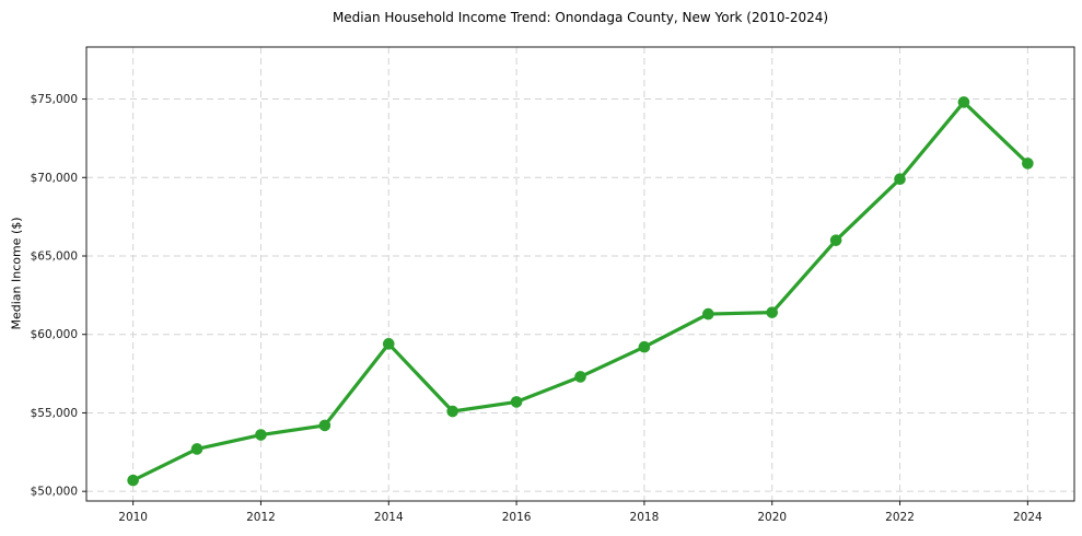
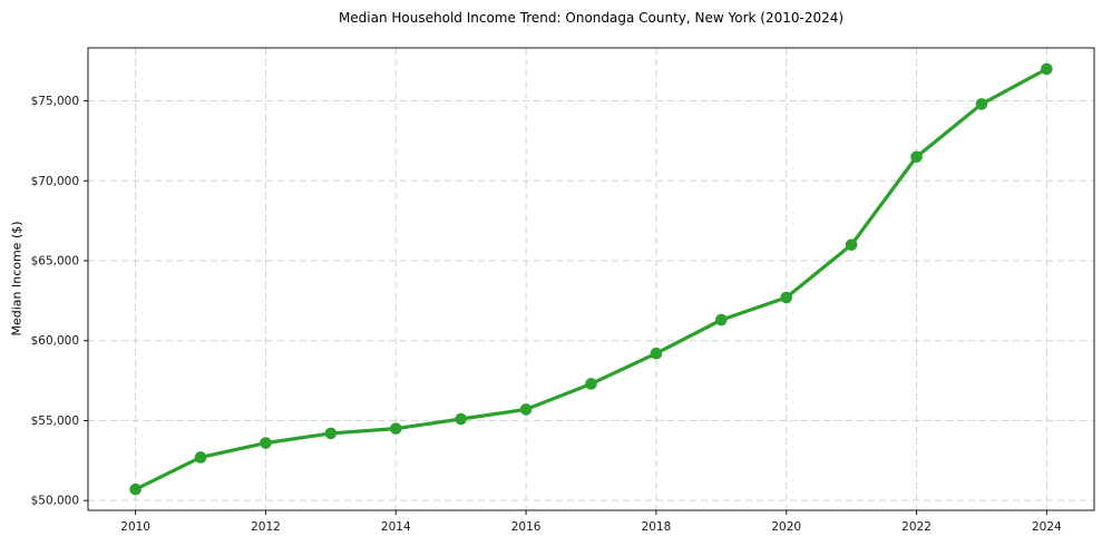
2014: $59400 -> $54500
2020: $61400 -> $62700
2022: $69900 -> $71500
2024: $70900 -> $77000
